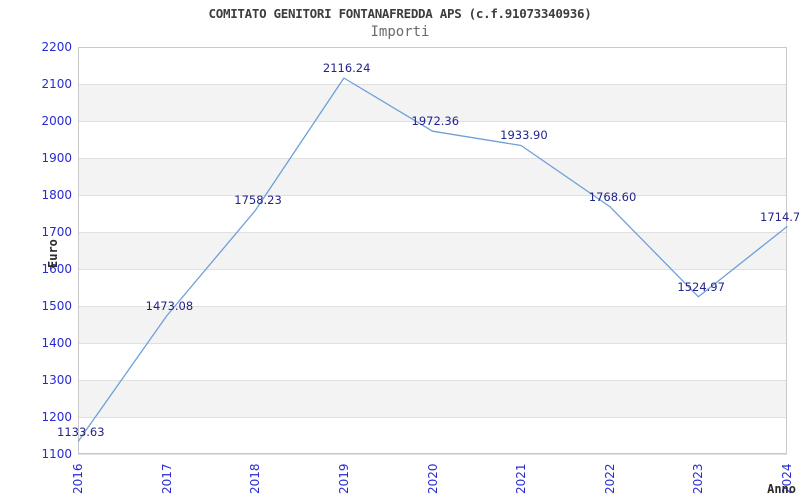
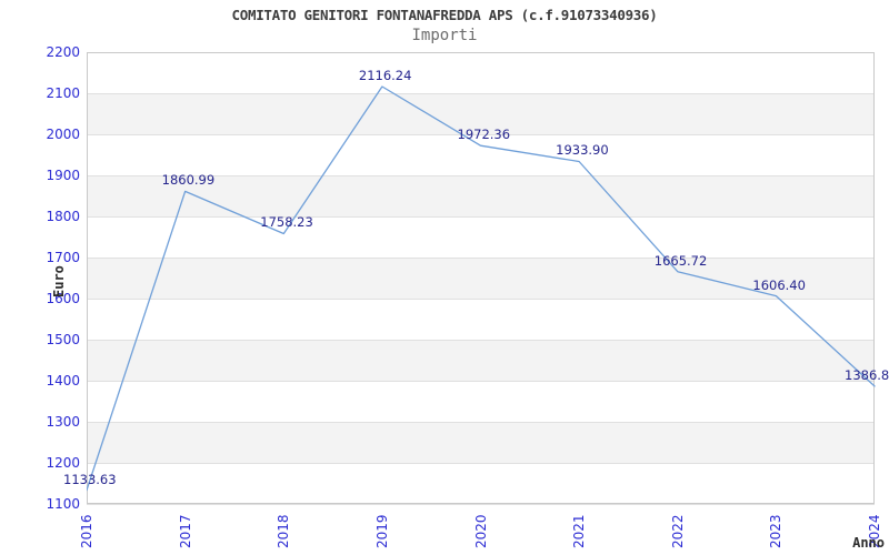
2017: 1473.08 -> 1860.99
2022: 1768.60 -> 1665.72
2023: 1524.97 -> 1606.40
2024: 1714.7 -> 1386.8
